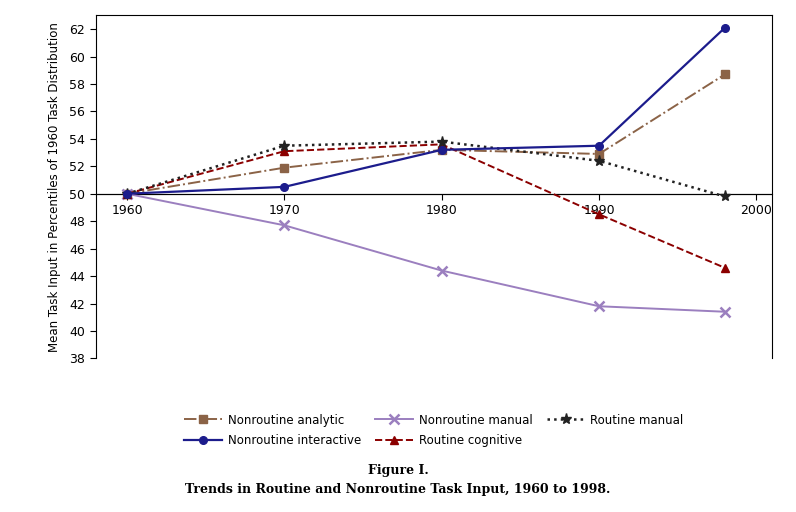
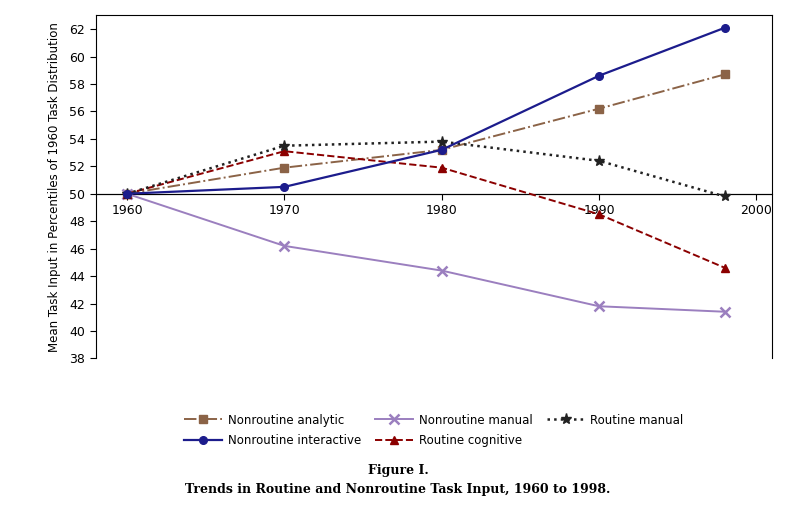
Nonroutine manual/1970: 47.7 -> 46.2
Routine cognitive/1980: 53.6 -> 51.9
Nonroutine analytic/1990: 52.9 -> 56.2
Nonroutine interactive/1990: 53.5 -> 58.6
